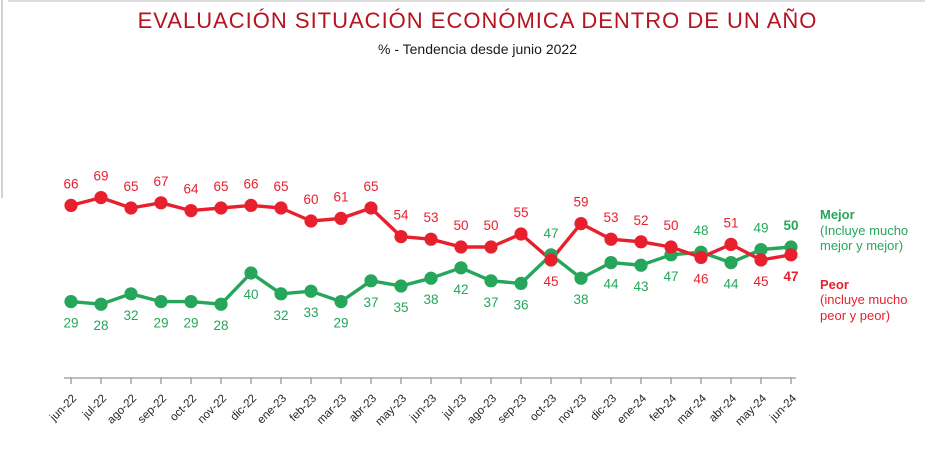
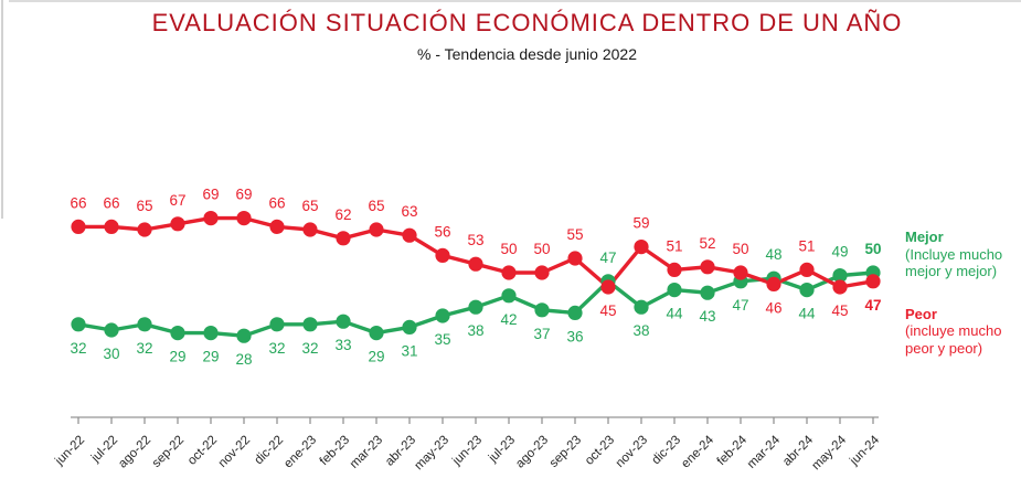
Mejor (Incluye mucho mejor y mejor)/jun-22: 29 -> 32
Peor (incluye mucho peor y peor)/jul-22: 69 -> 66
Mejor (Incluye mucho mejor y mejor)/jul-22: 28 -> 30
Peor (incluye mucho peor y peor)/oct-22: 64 -> 69
Peor (incluye mucho peor y peor)/nov-22: 65 -> 69
Mejor (Incluye mucho mejor y mejor)/dic-22: 40 -> 32
Peor (incluye mucho peor y peor)/feb-23: 60 -> 62
Peor (incluye mucho peor y peor)/mar-23: 61 -> 65
Peor (incluye mucho peor y peor)/abr-23: 65 -> 63
Mejor (Incluye mucho mejor y mejor)/abr-23: 37 -> 31
Peor (incluye mucho peor y peor)/may-23: 54 -> 56
Peor (incluye mucho peor y peor)/dic-23: 53 -> 51
